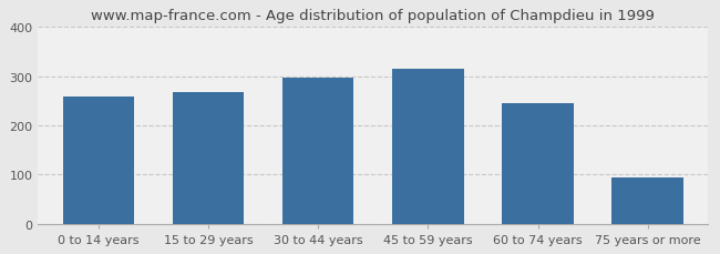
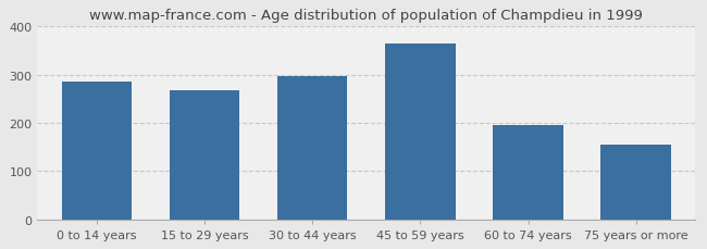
0 to 14 years: 258 -> 285
45 to 59 years: 316 -> 365
60 to 74 years: 245 -> 195
75 years or more: 95 -> 155
